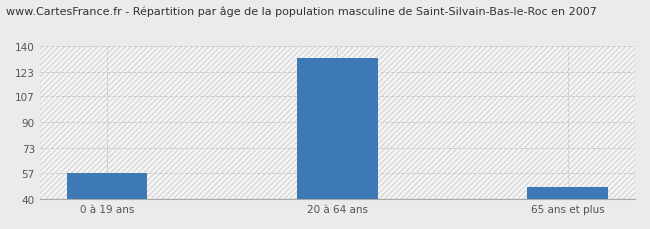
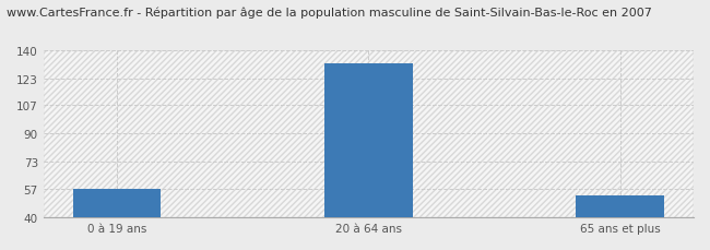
65 ans et plus: 48 -> 53
